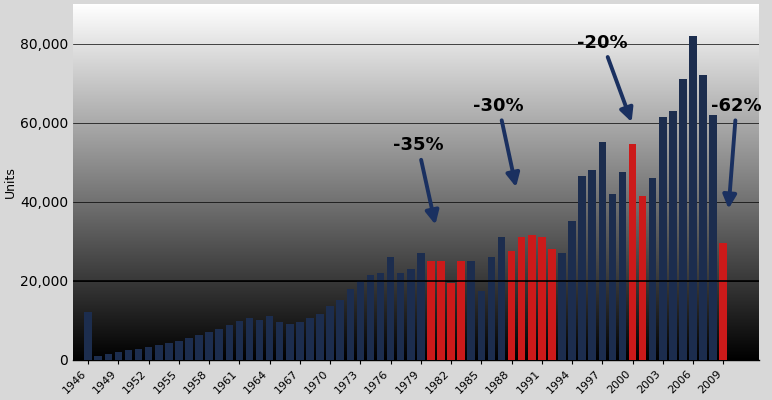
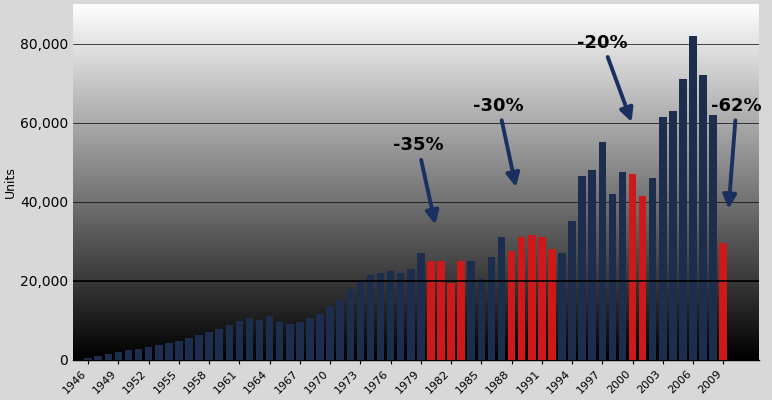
1946: 12,000 -> 500
1976: 26,000 -> 22,500
1985: 17,500 -> 20,500
2000: 54,500 -> 47,000
